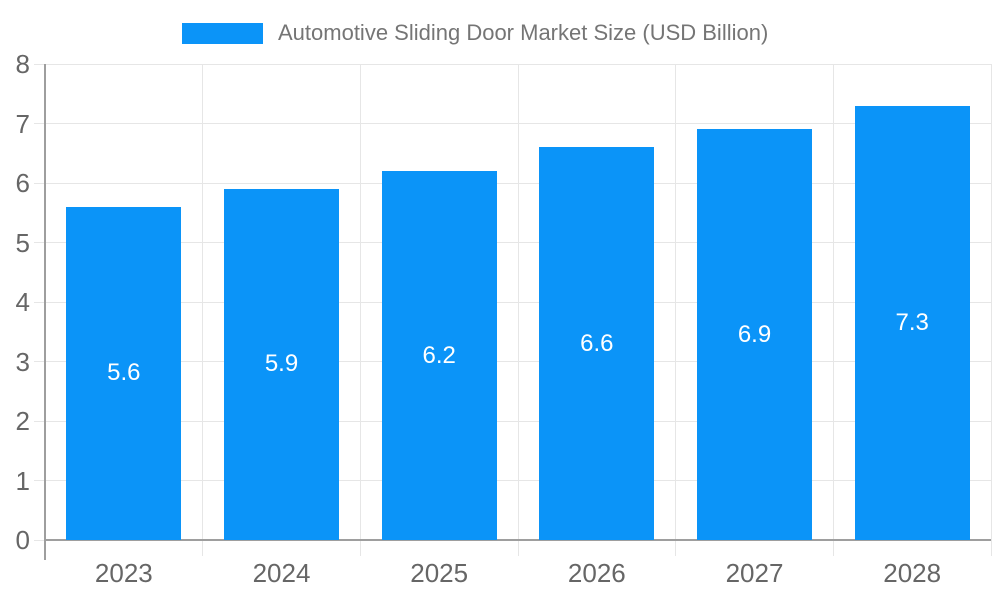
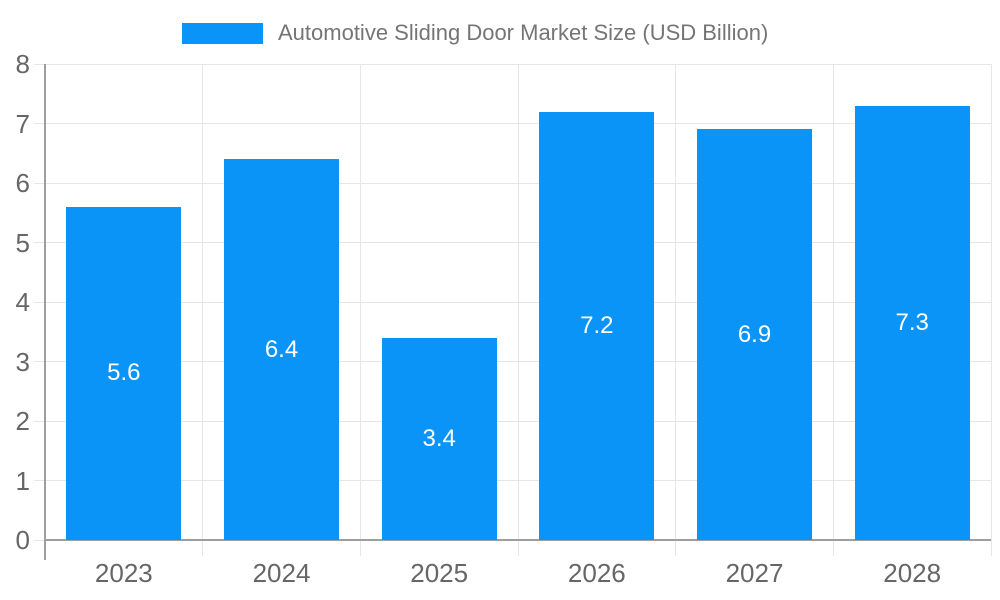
2024: 5.9 -> 6.4
2025: 6.2 -> 3.4
2026: 6.6 -> 7.2
